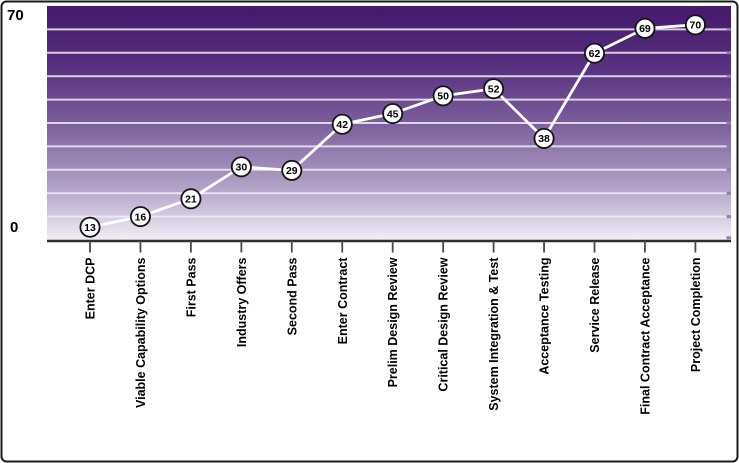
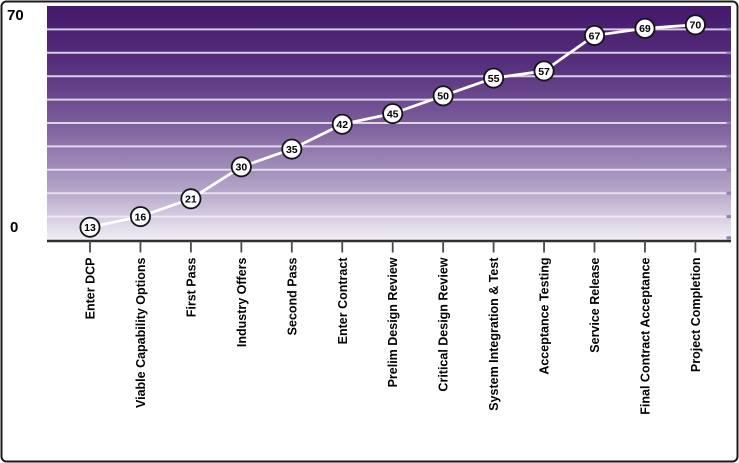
Second Pass: 29 -> 35
System Integration & Test: 52 -> 55
Acceptance Testing: 38 -> 57
Service Release: 62 -> 67
